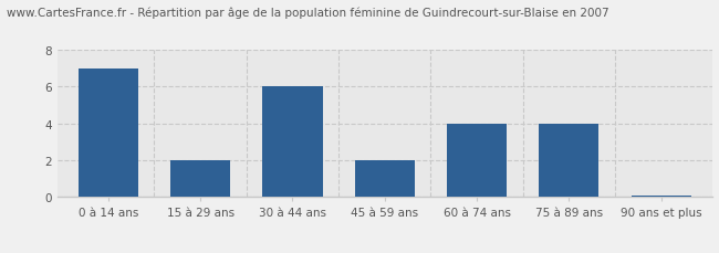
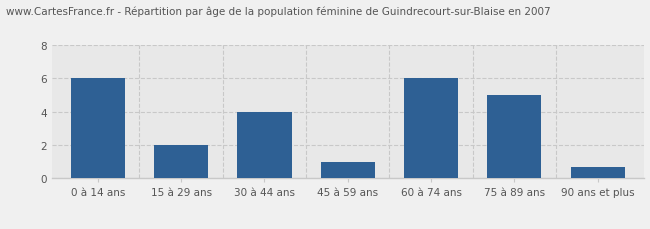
0 à 14 ans: 7.0 -> 6.0
30 à 44 ans: 6.0 -> 4.0
45 à 59 ans: 2.0 -> 1.0
60 à 74 ans: 4.0 -> 6.0
75 à 89 ans: 4.0 -> 5.0
90 ans et plus: 0.1 -> 0.7
